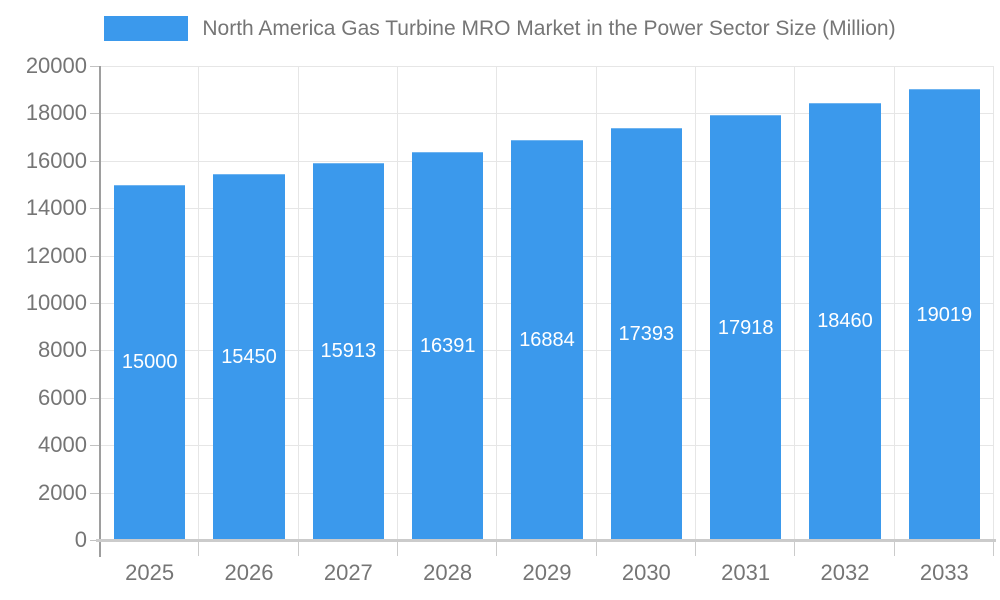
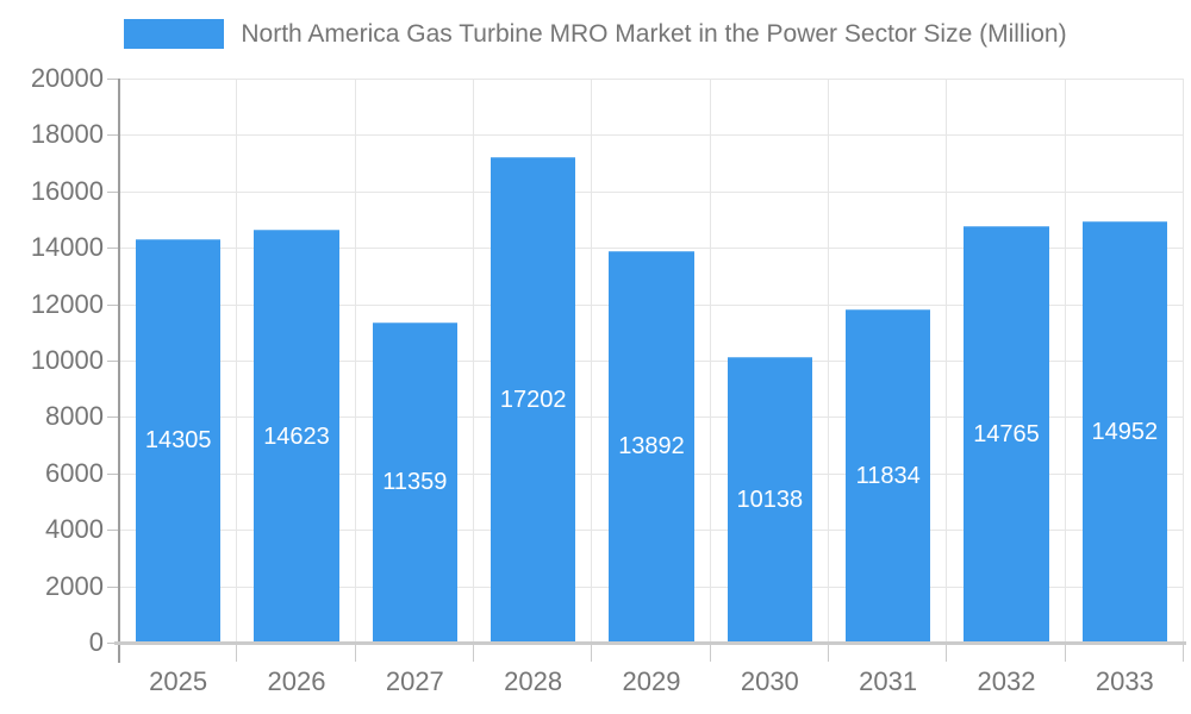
2025: 15000 -> 14305
2026: 15450 -> 14623
2027: 15913 -> 11359
2028: 16391 -> 17202
2029: 16884 -> 13892
2030: 17393 -> 10138
2031: 17918 -> 11834
2032: 18460 -> 14765
2033: 19019 -> 14952
